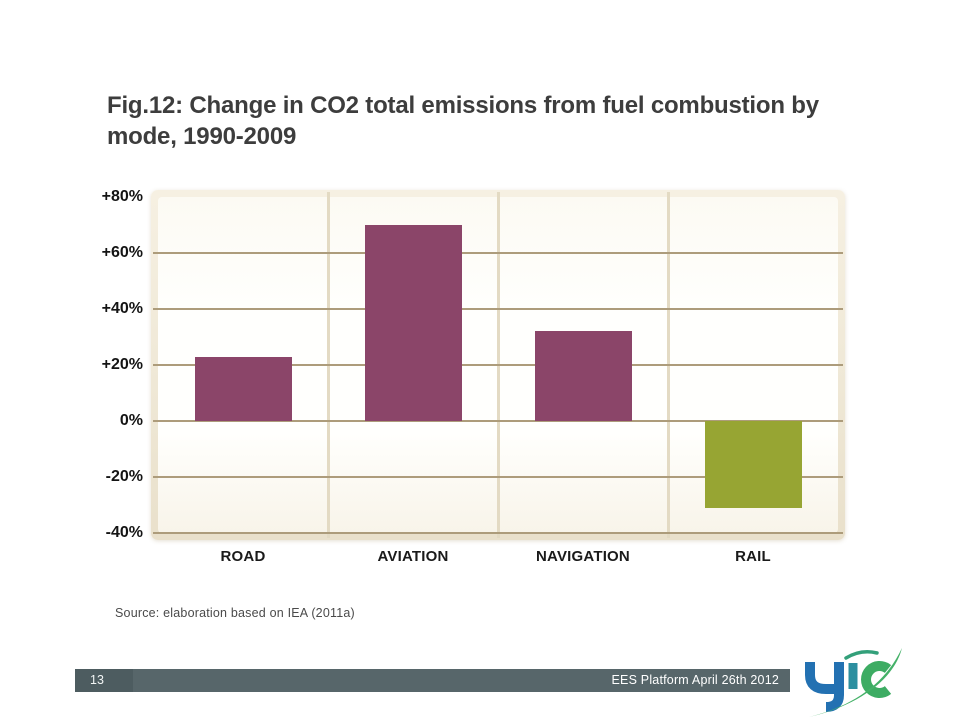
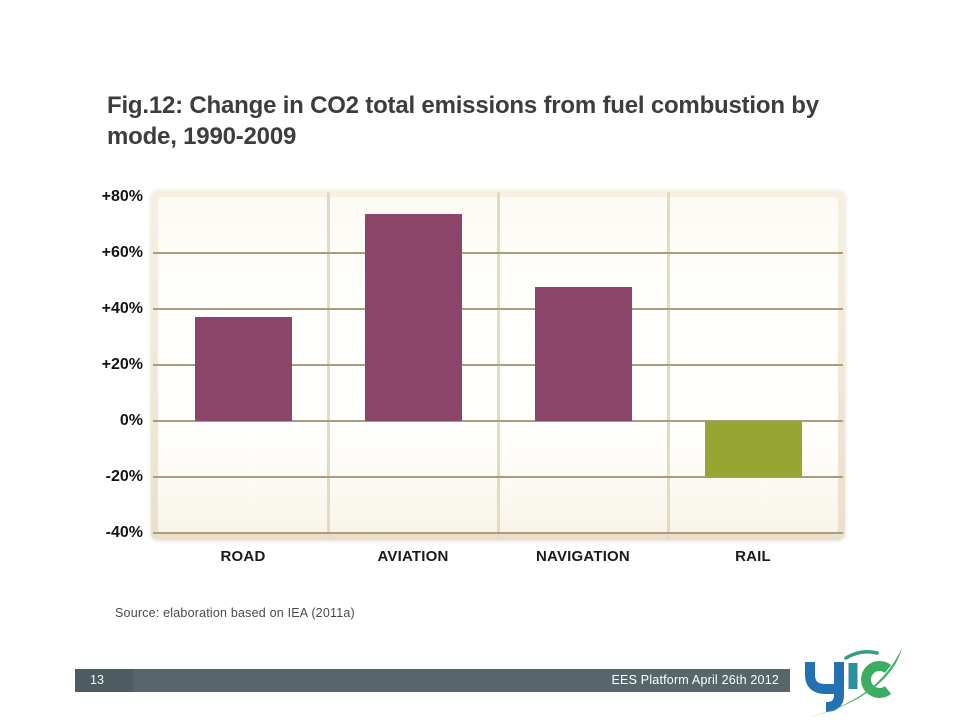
ROAD: 23% -> 37%
AVIATION: 70% -> 74%
NAVIGATION: 32% -> 48%
RAIL: -31% -> -20%
